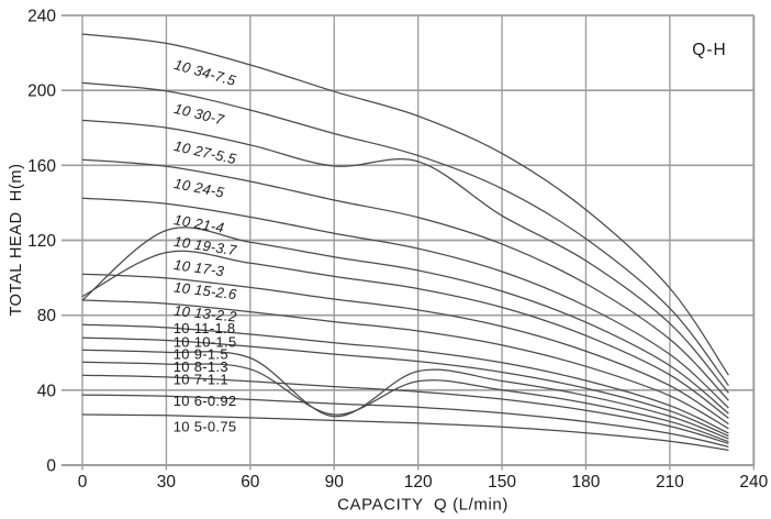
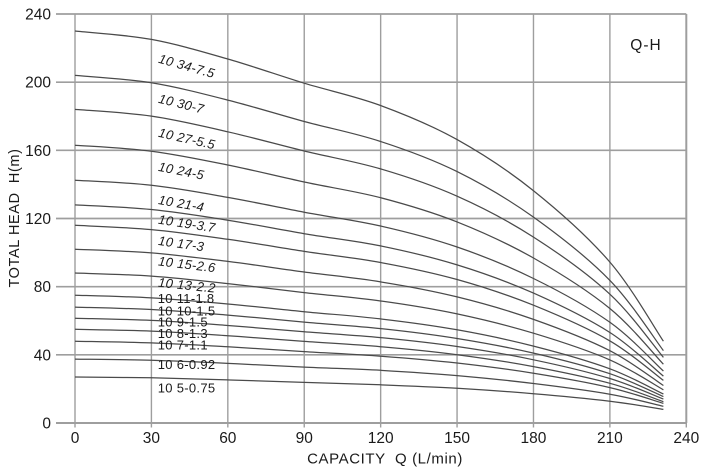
10 19-3.7/0: 88 -> 128
10 17-3/0: 90 -> 116
10 9-1.5/90: 26 -> 54
10 8-1.3/90: 27 -> 48
10 27-5.5/120: 162 -> 149
